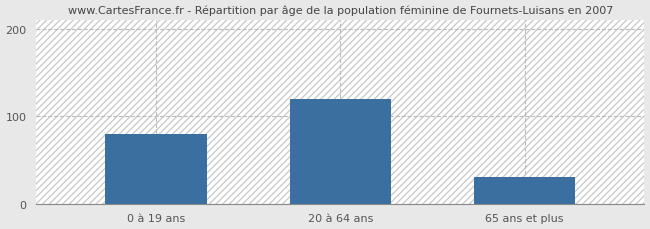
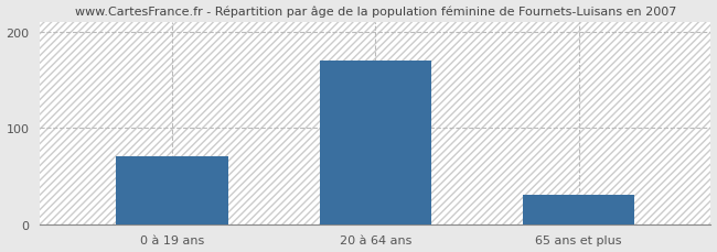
0 à 19 ans: 80 -> 70
20 à 64 ans: 120 -> 170
